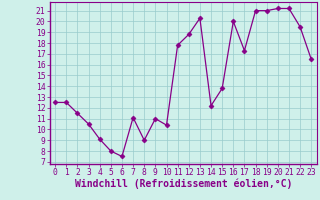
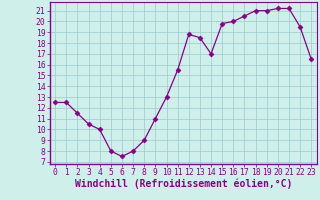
4: 9.1 -> 10.0
7: 11.1 -> 8.0
10: 10.4 -> 13.0
11: 17.8 -> 15.5
13: 20.3 -> 18.5
14: 12.2 -> 17.0
15: 13.8 -> 19.8
17: 17.3 -> 20.5
